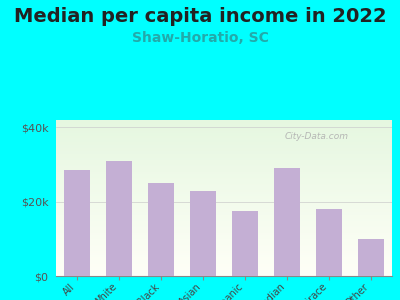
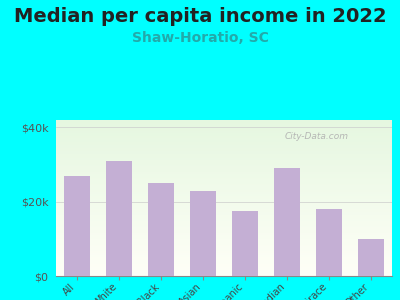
All: $28.5k -> $27.0k
